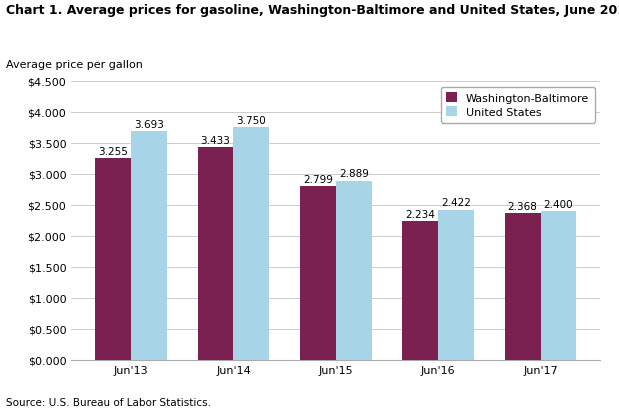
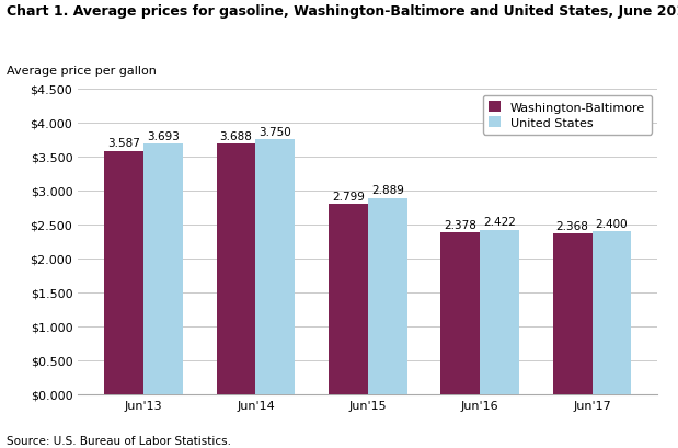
Washington-Baltimore/Jun'13: 3.255 -> 3.587
Washington-Baltimore/Jun'14: 3.433 -> 3.688
Washington-Baltimore/Jun'16: 2.234 -> 2.378
